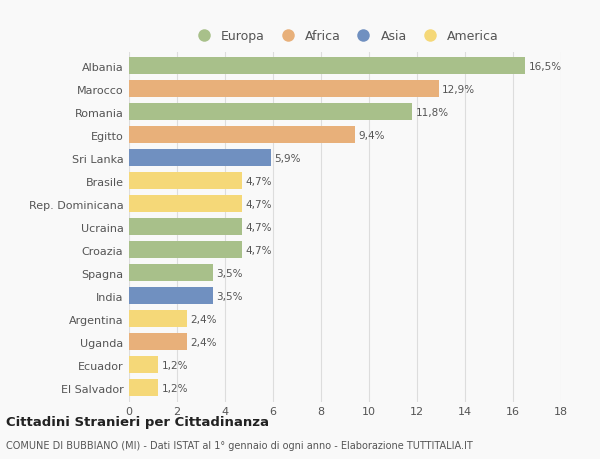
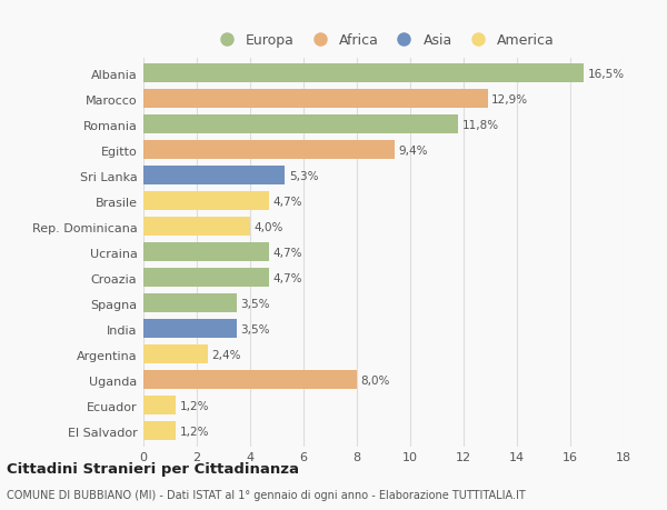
Sri Lanka: 5,9% -> 5,3%
Rep. Dominicana: 4,7% -> 4,0%
Uganda: 2,4% -> 8,0%
